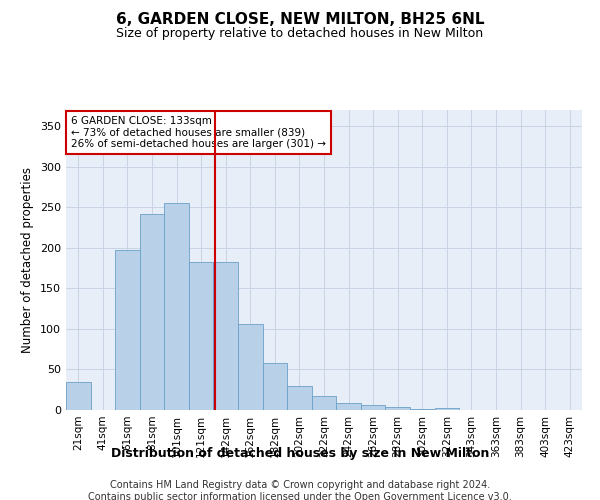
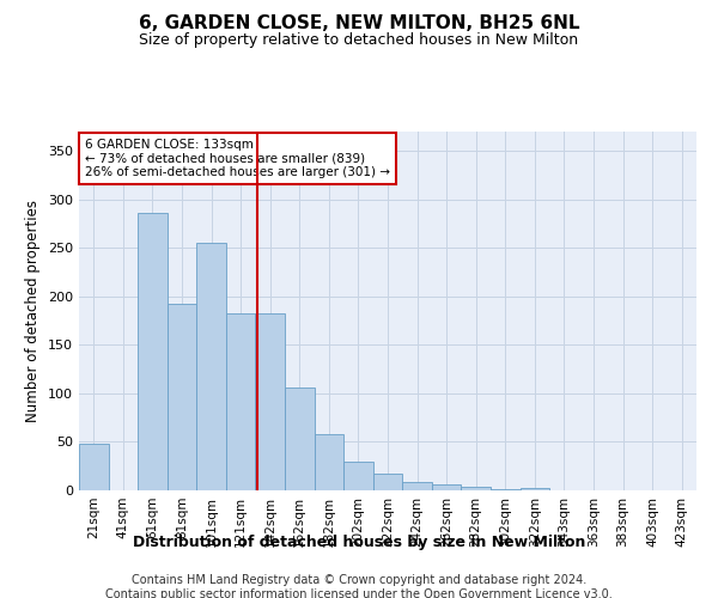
21sqm: 35 -> 48
61sqm: 197 -> 286
81sqm: 242 -> 192
